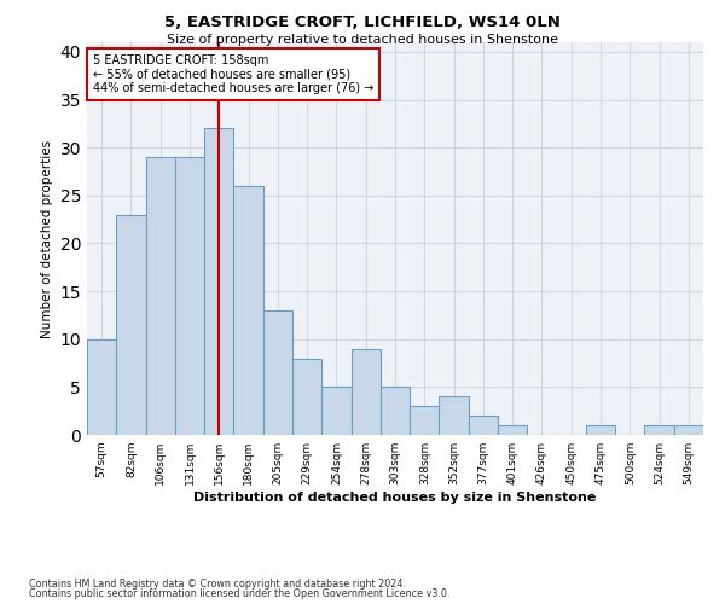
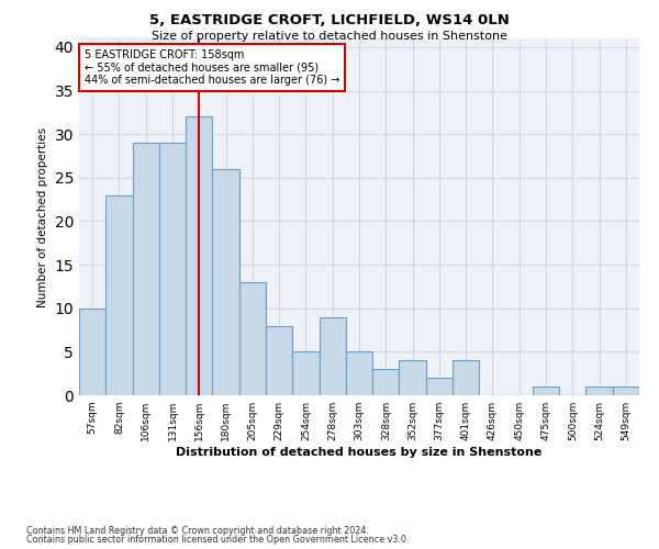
401sqm: 1 -> 4
